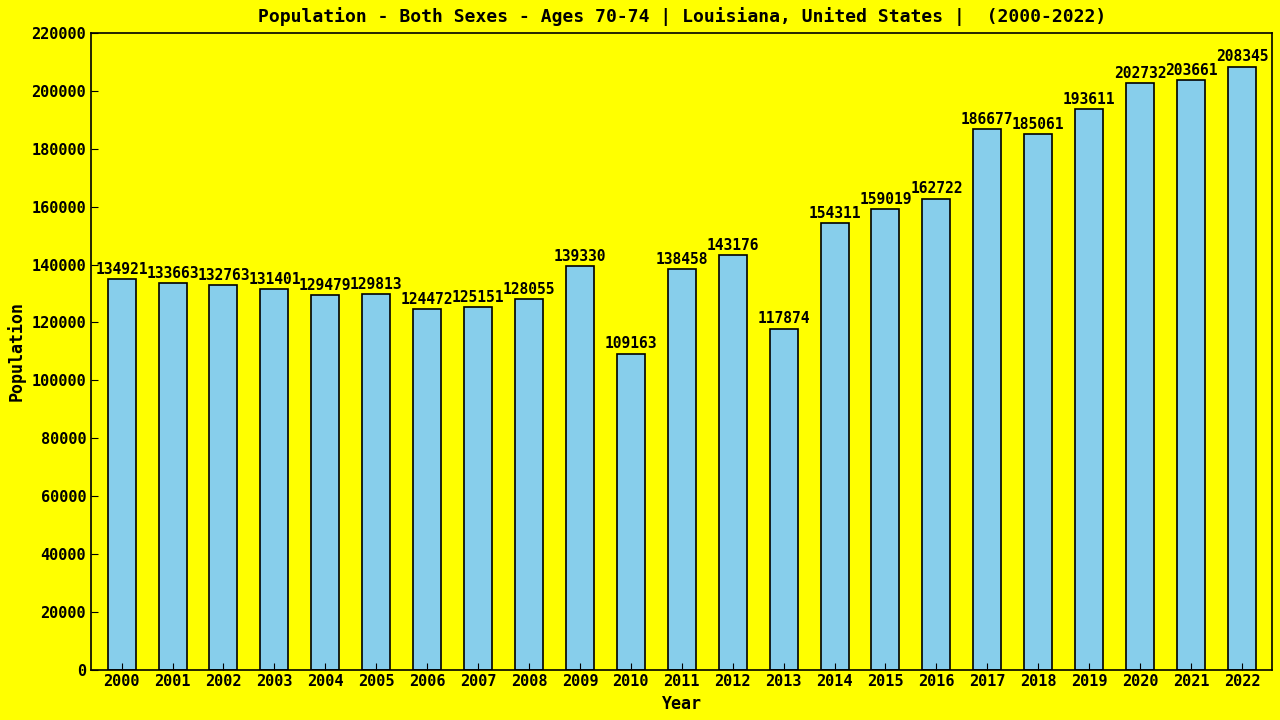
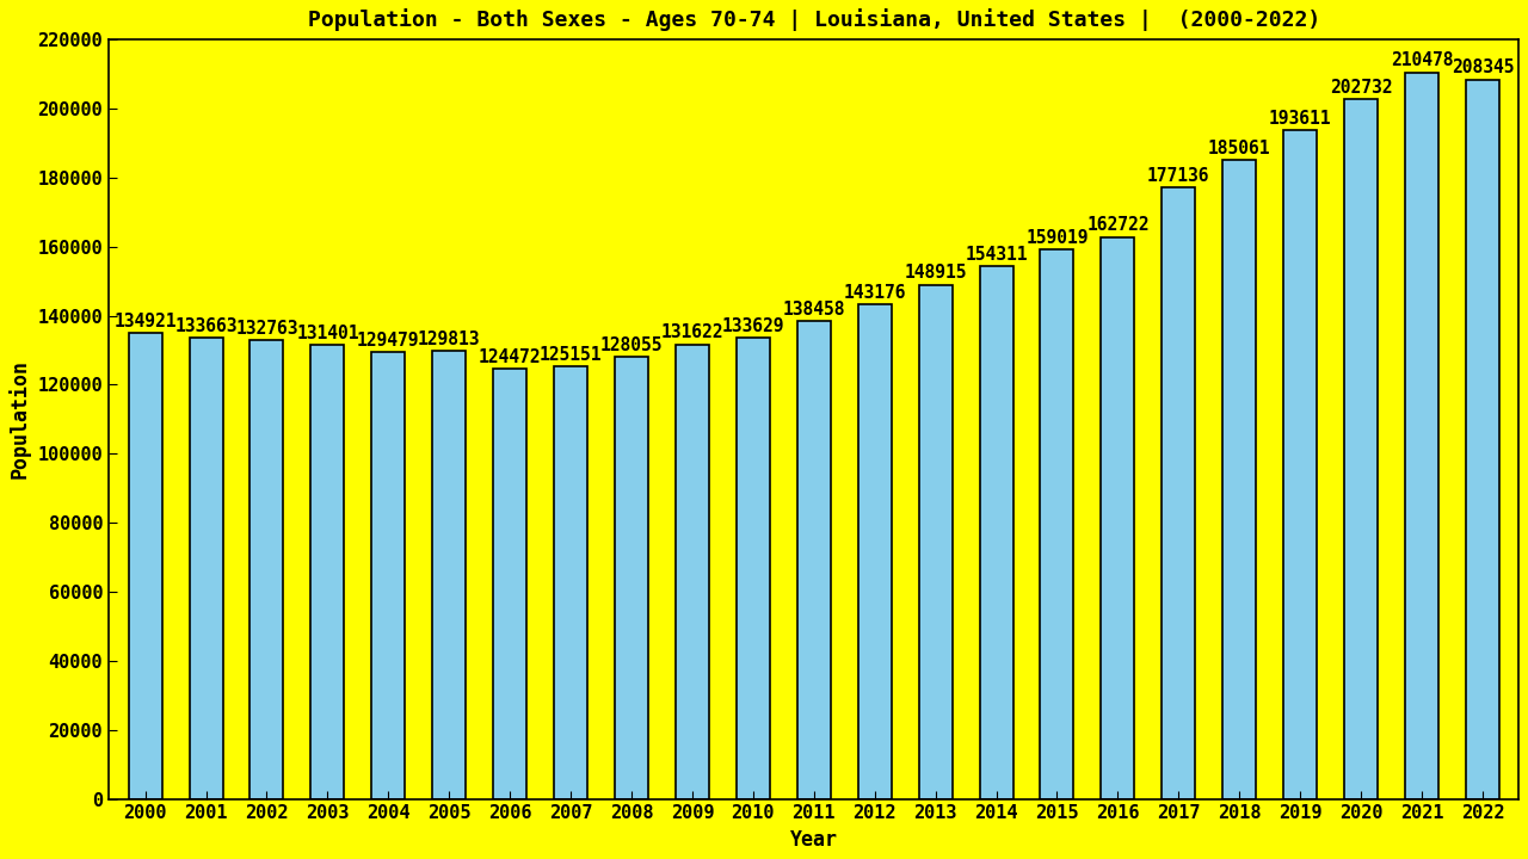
2009: 139330 -> 131622
2010: 109163 -> 133629
2013: 117874 -> 148915
2017: 186677 -> 177136
2021: 203661 -> 210478
